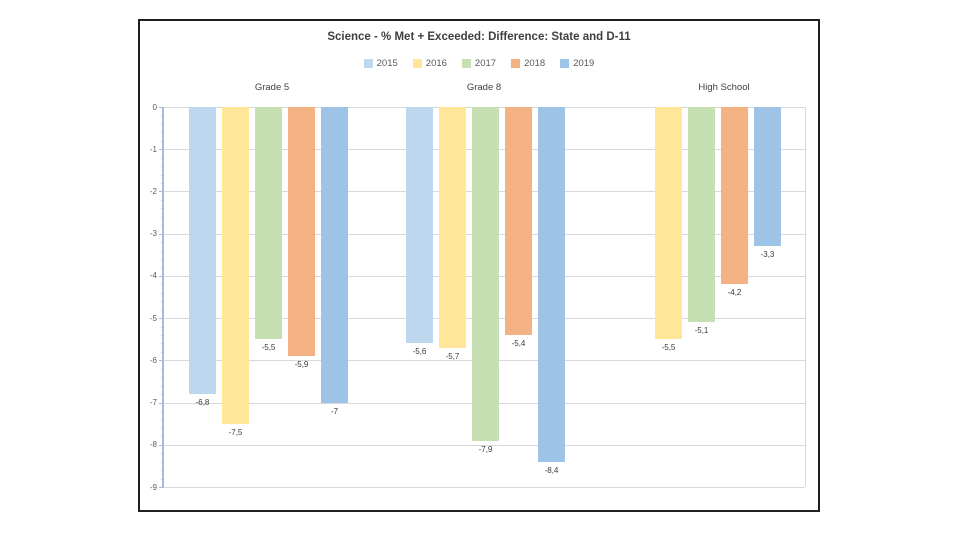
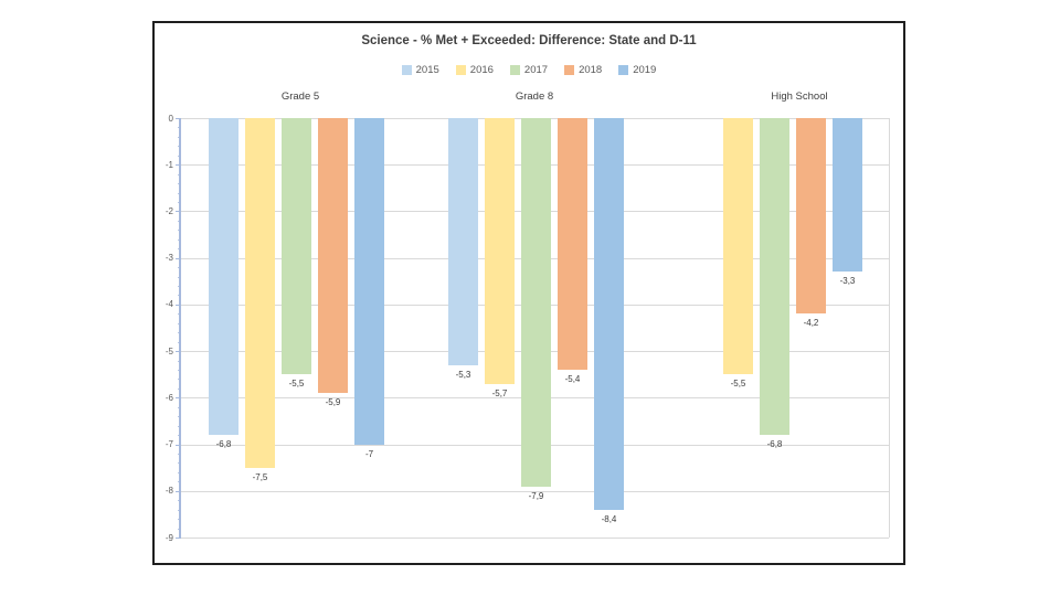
2015/Grade 8: -5,6 -> -5,3
2017/High School: -5,1 -> -6,8
